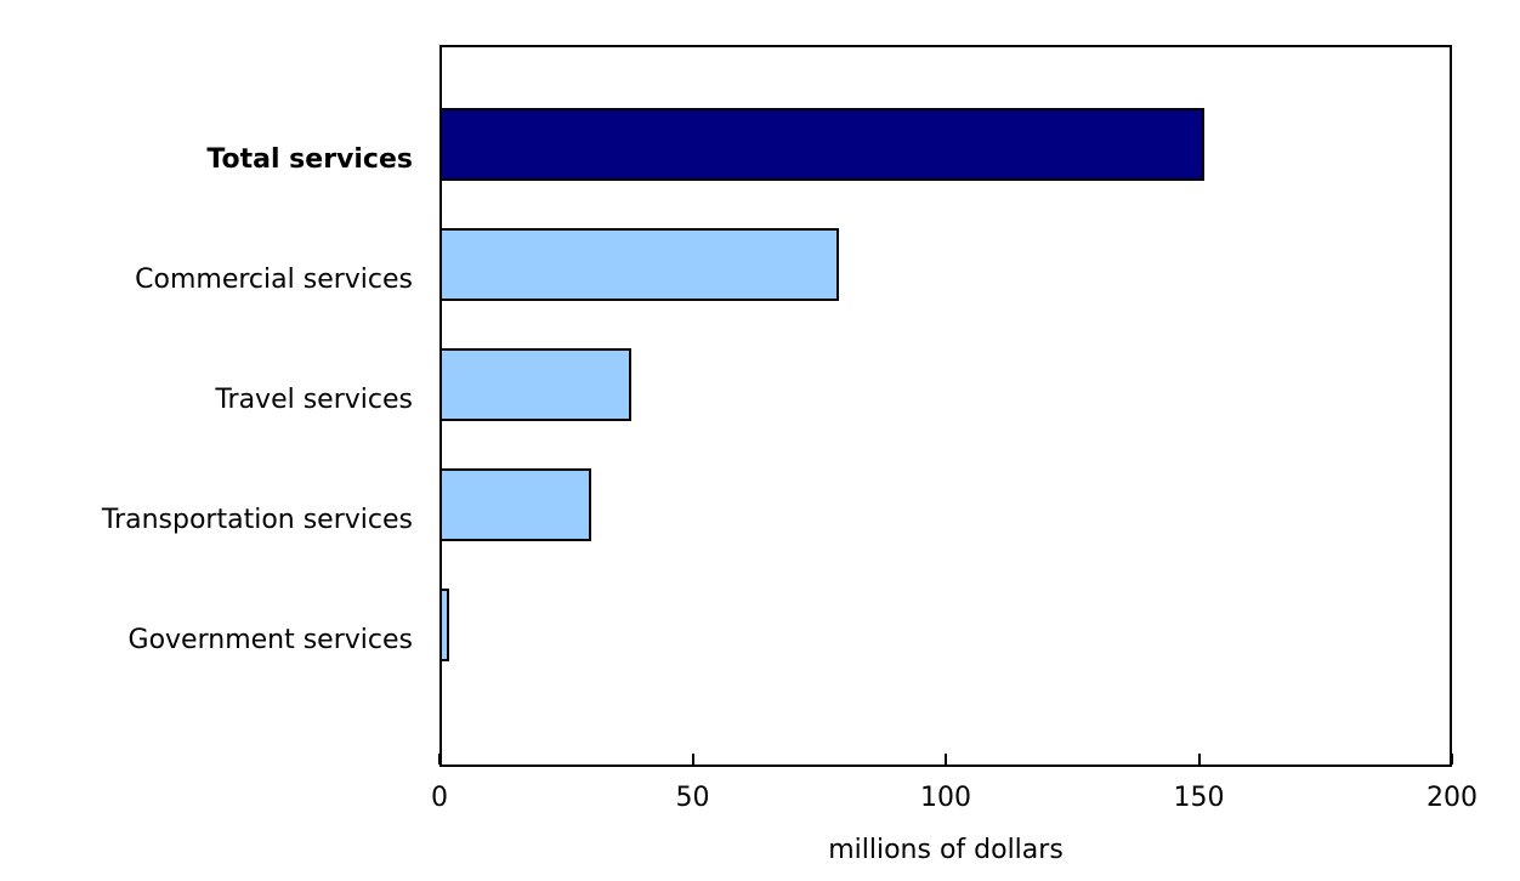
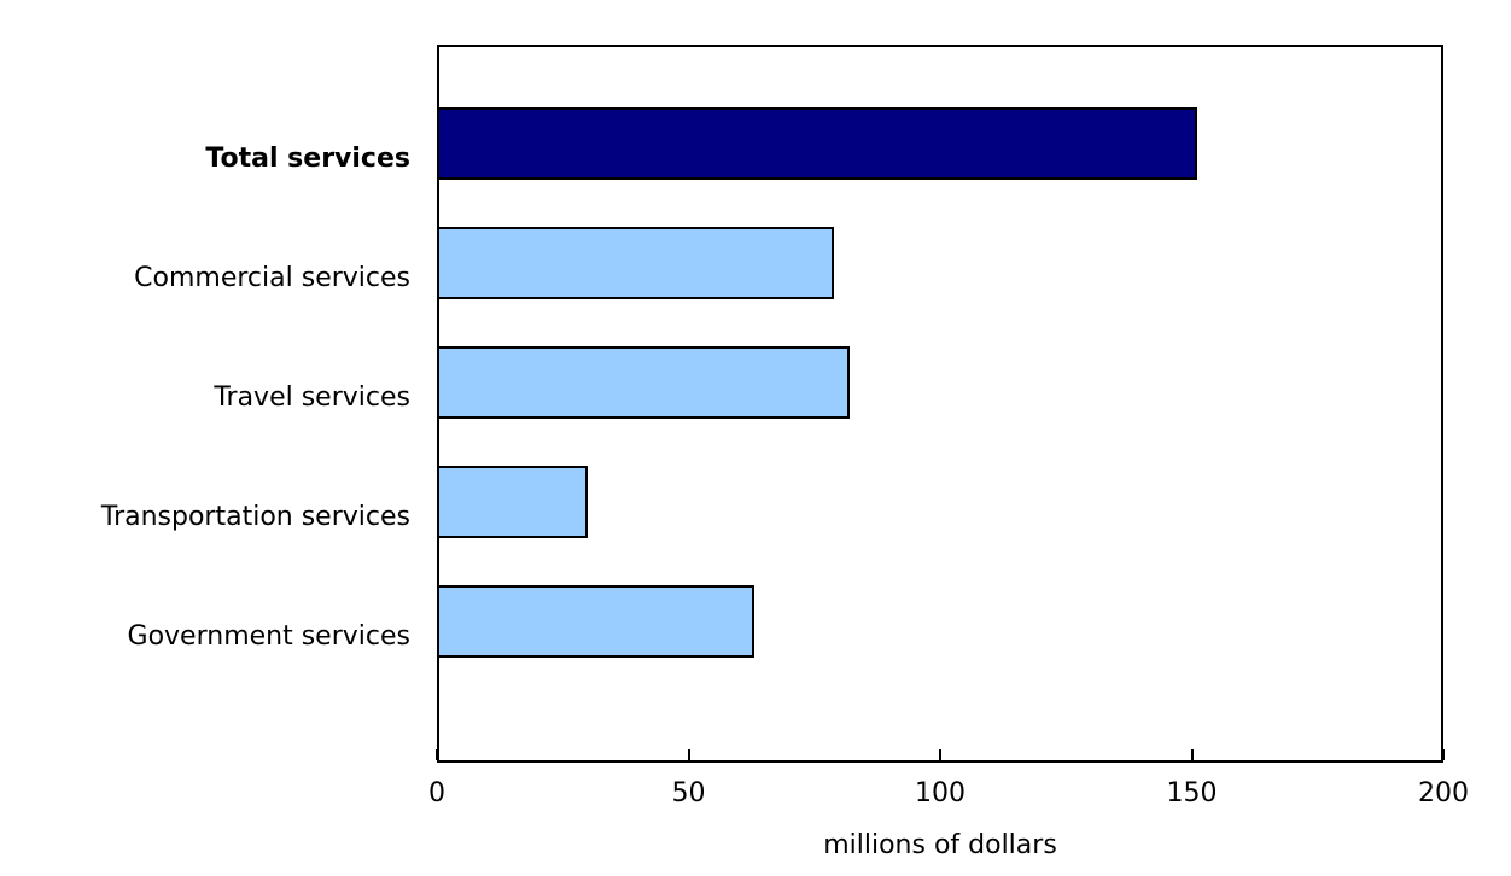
Travel services: 38 -> 82
Government services: 2 -> 63
